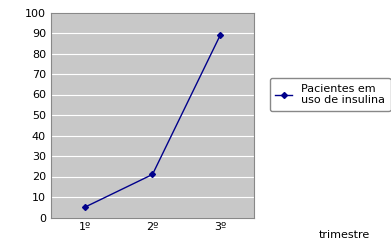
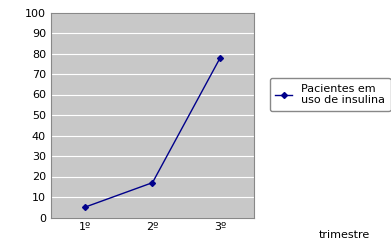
2º: 21 -> 17
3º: 89 -> 78
